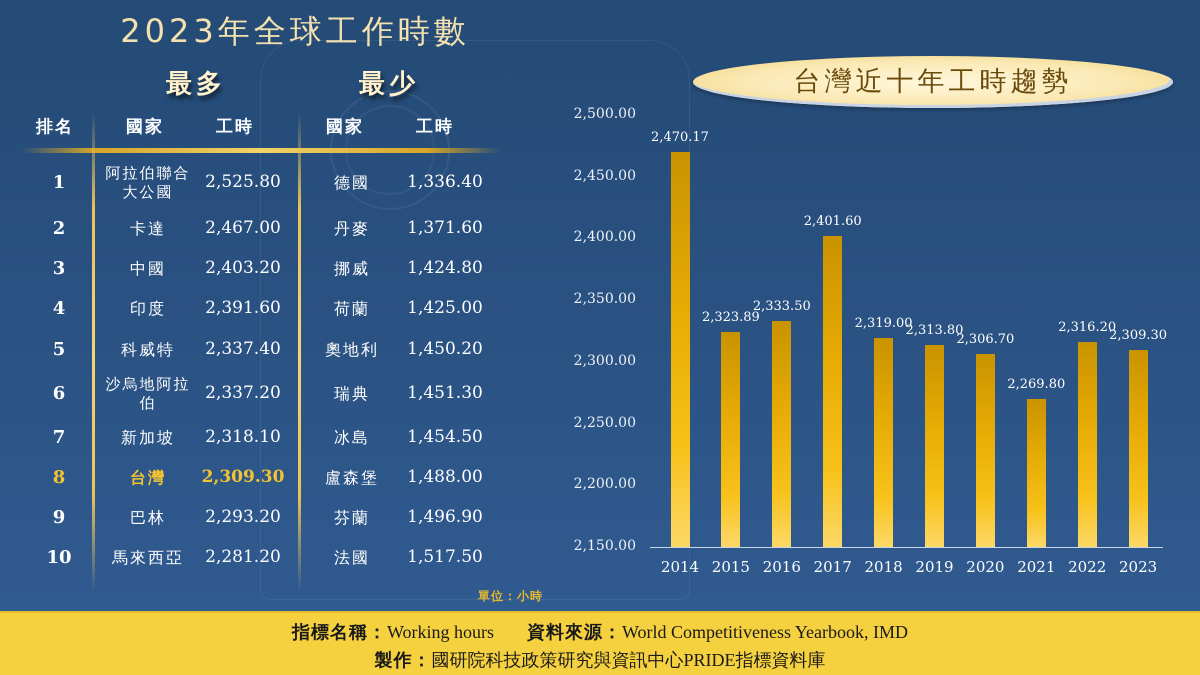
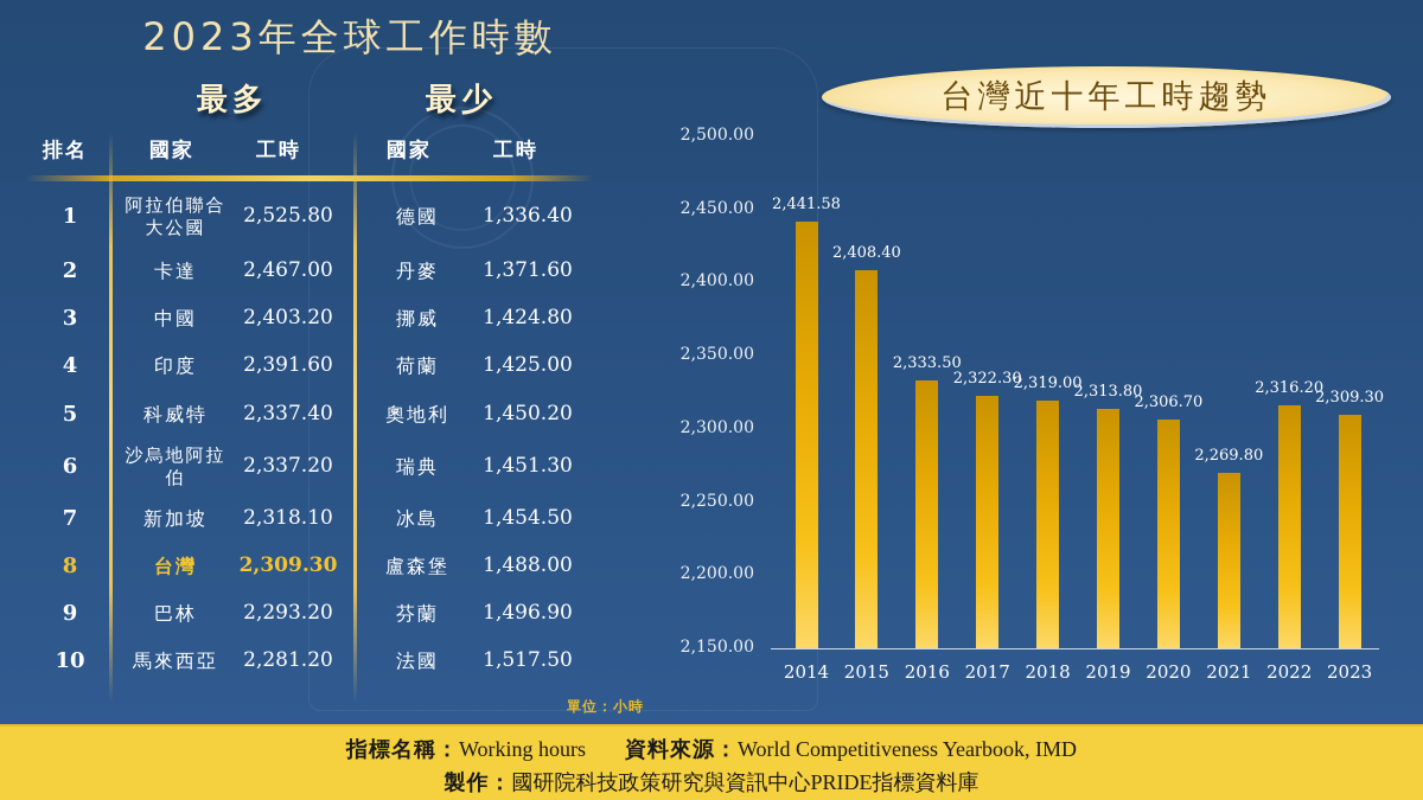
2014: 2,470.17 -> 2,441.58
2015: 2,323.89 -> 2,408.40
2017: 2,401.60 -> 2,322.30
